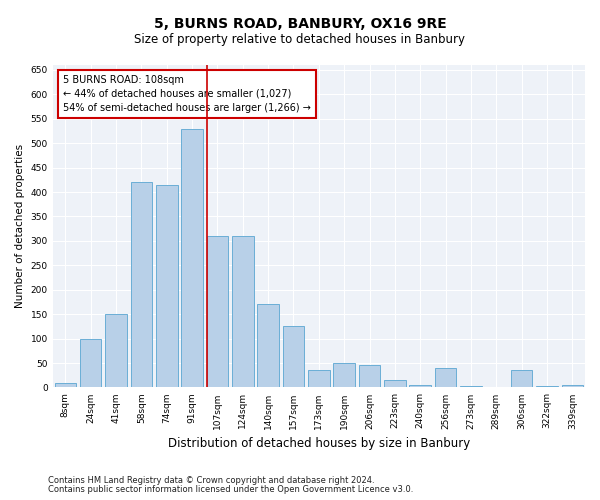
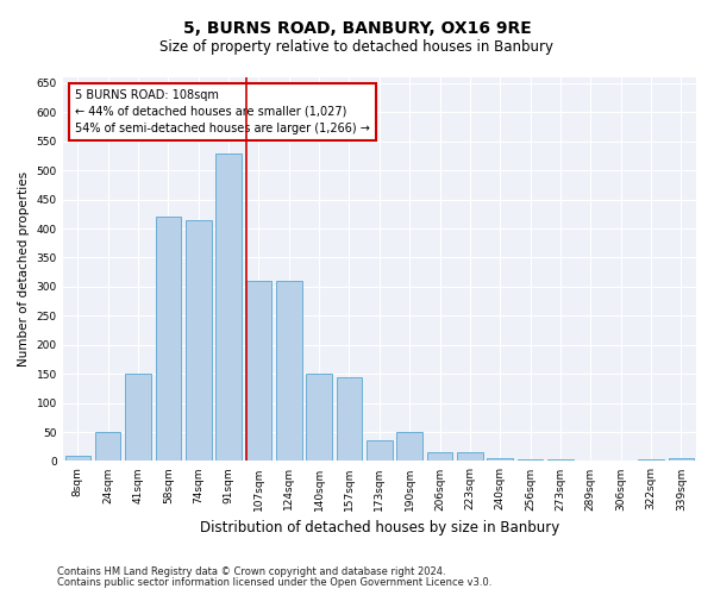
24sqm: 100 -> 50
140sqm: 170 -> 150
157sqm: 125 -> 145
206sqm: 45 -> 15
256sqm: 40 -> 2
306sqm: 35 -> 1
